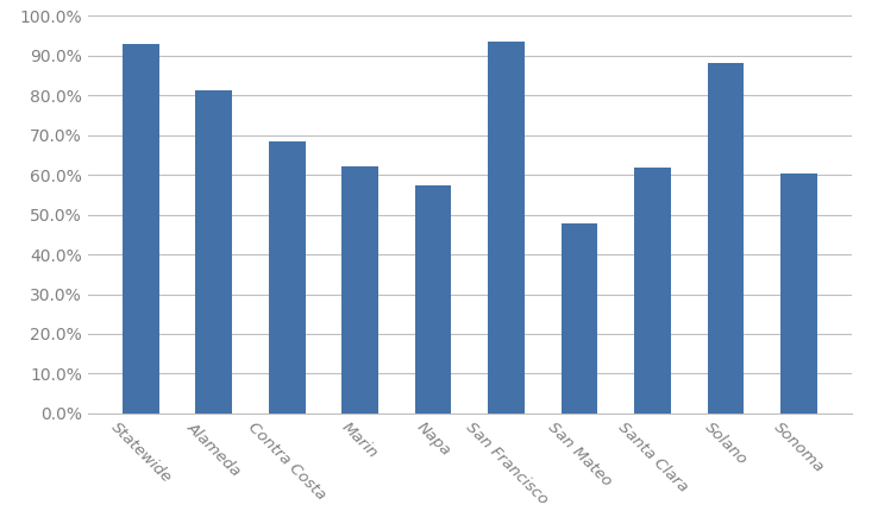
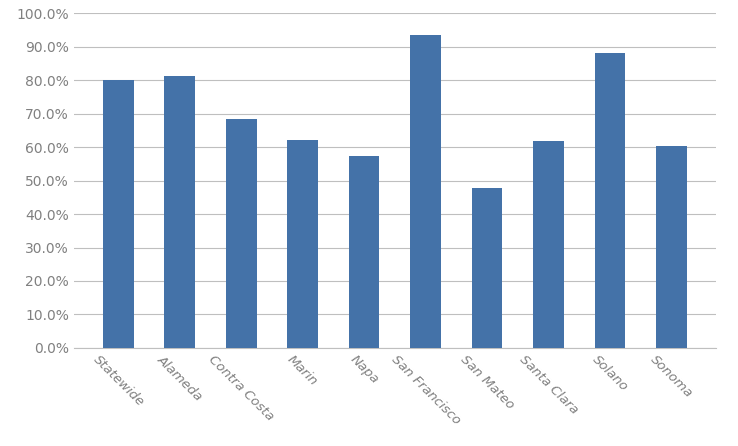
Statewide: 93.0% -> 80.2%
